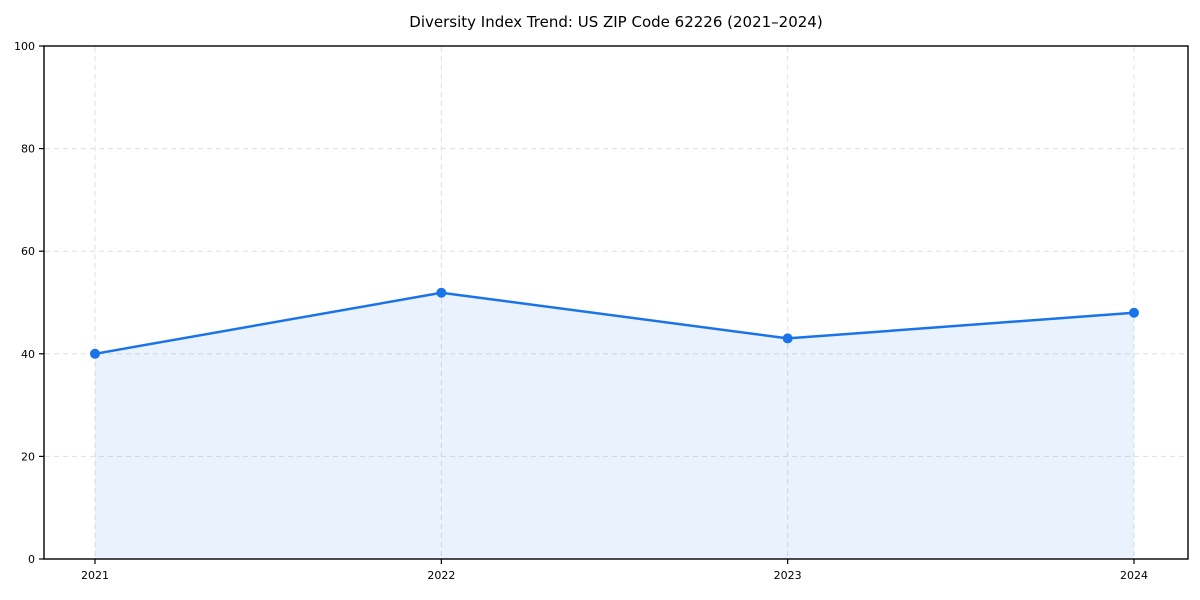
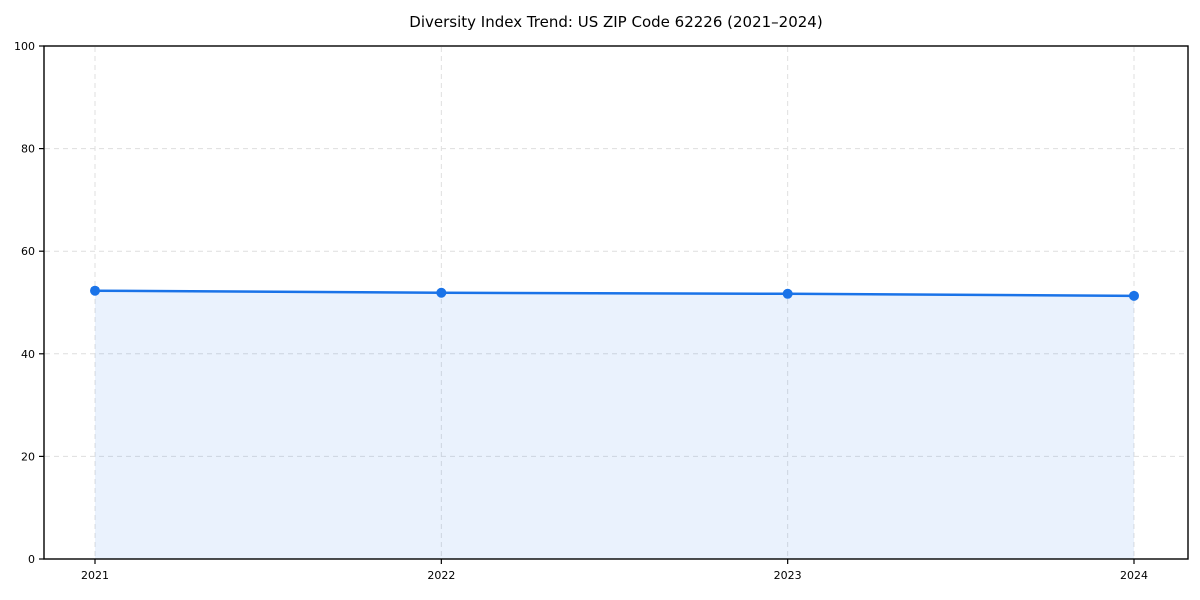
2021: 40 -> 52
2023: 43 -> 52
2024: 48 -> 51
